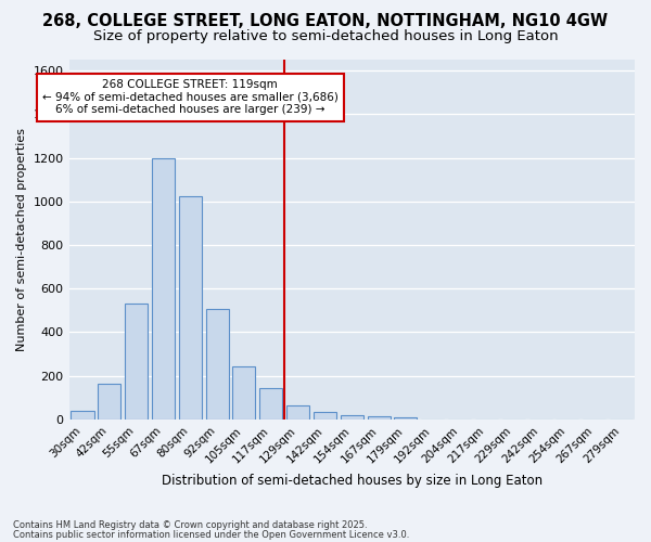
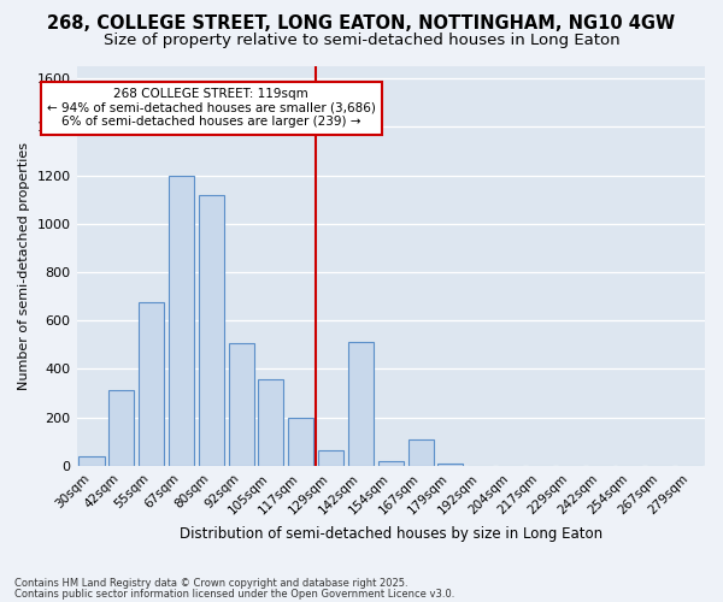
42sqm: 165 -> 315
55sqm: 530 -> 675
80sqm: 1025 -> 1120
105sqm: 245 -> 360
117sqm: 145 -> 200
142sqm: 35 -> 510
167sqm: 15 -> 110
